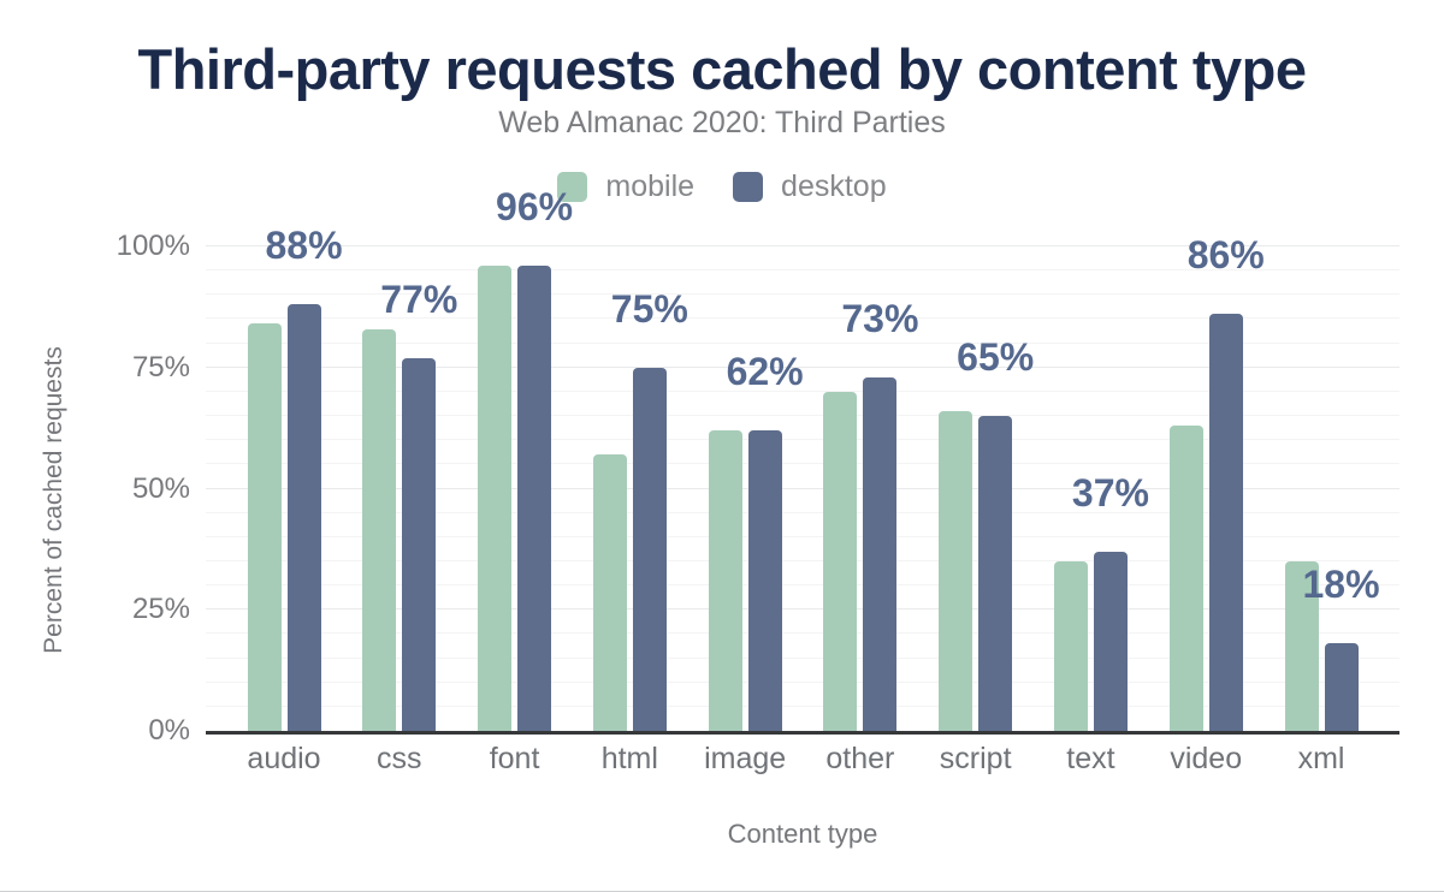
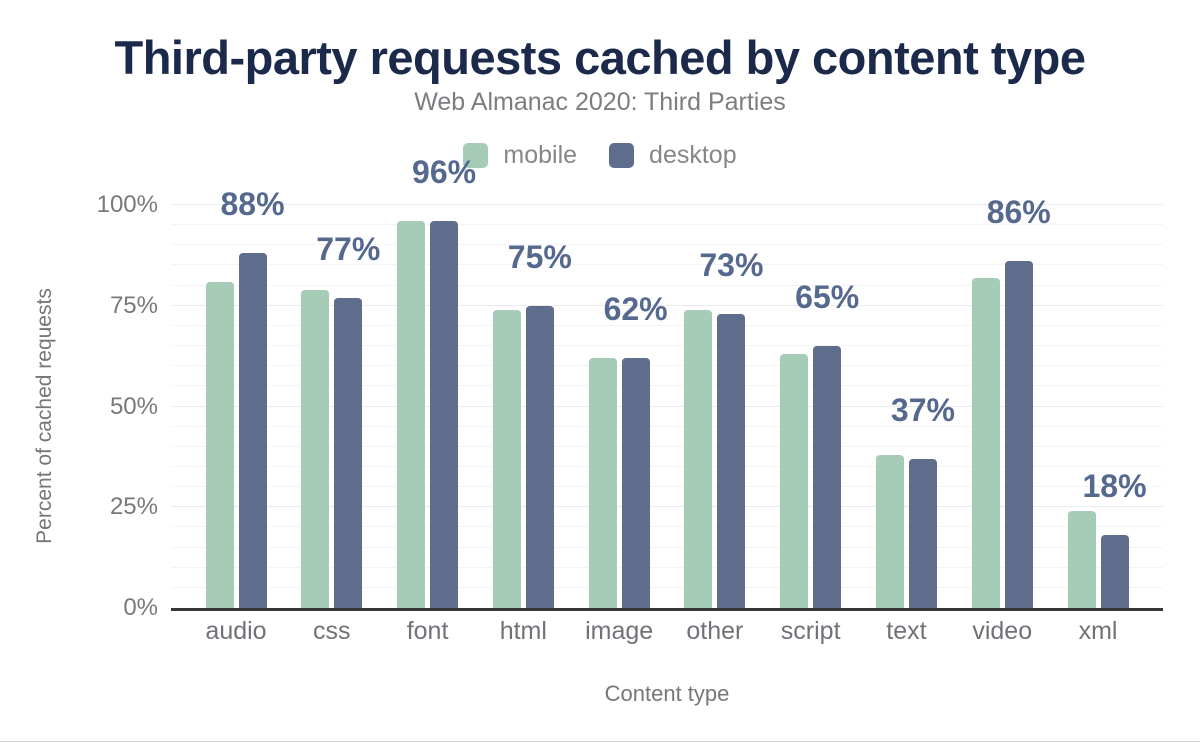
mobile/audio: 84% -> 81%
mobile/css: 83% -> 79%
mobile/html: 57% -> 74%
mobile/other: 70% -> 74%
mobile/script: 66% -> 63%
mobile/text: 35% -> 38%
mobile/video: 63% -> 82%
mobile/xml: 35% -> 24%
